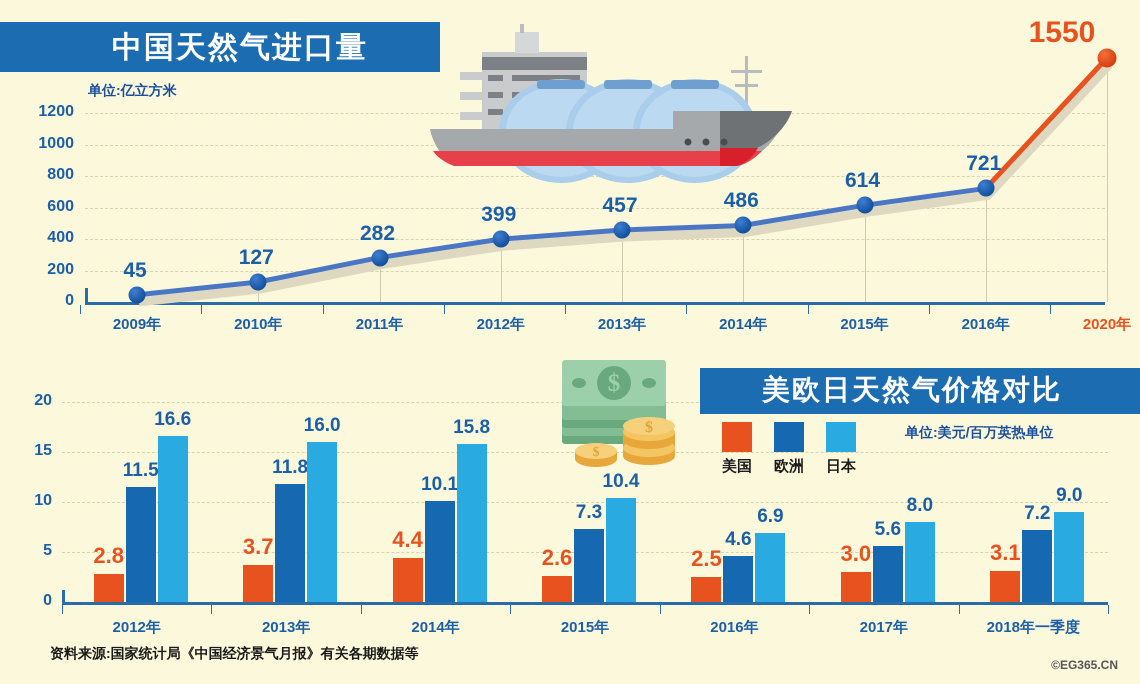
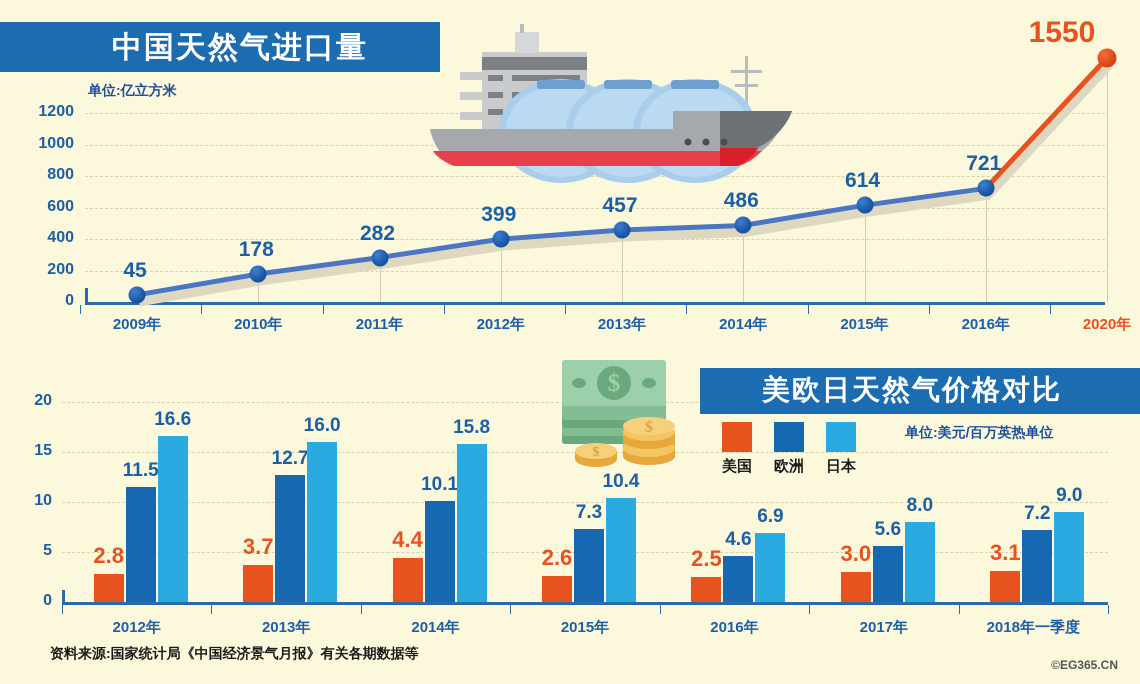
中国天然气进口量/2010年: 127 -> 178
美欧日天然气价格对比/欧洲/2013年: 11.8 -> 12.7
